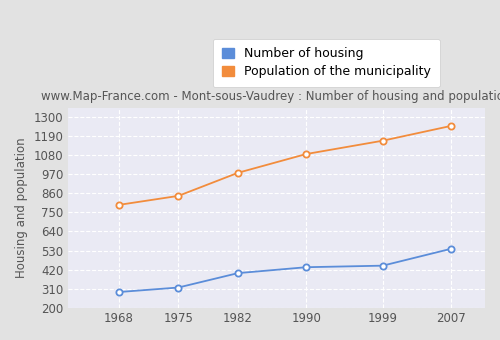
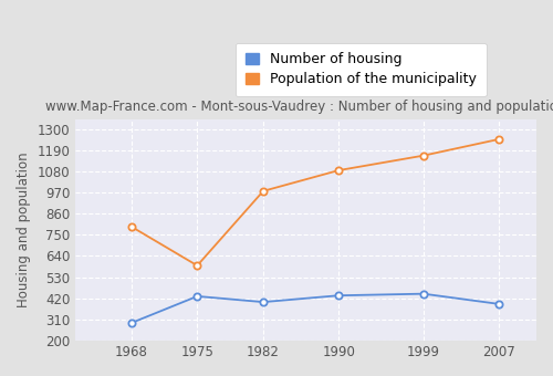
Number of housing/1975: 320 -> 430
Population of the municipality/1975: 840 -> 590
Number of housing/2007: 540 -> 390
